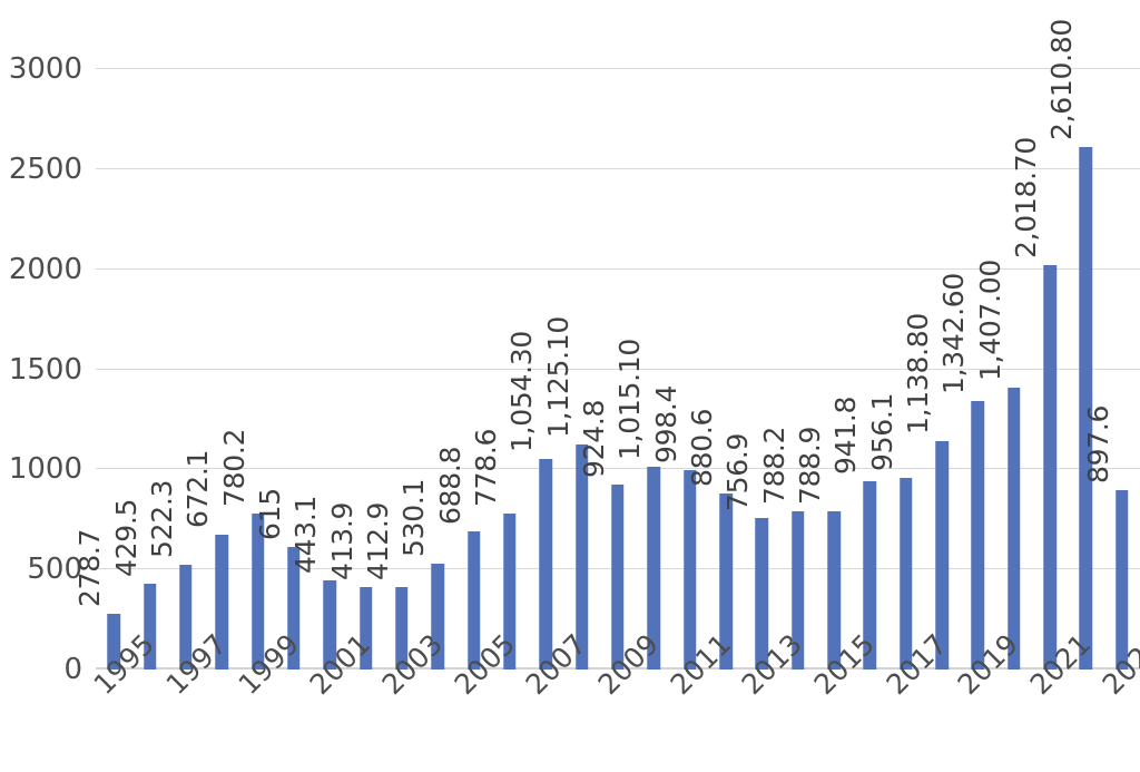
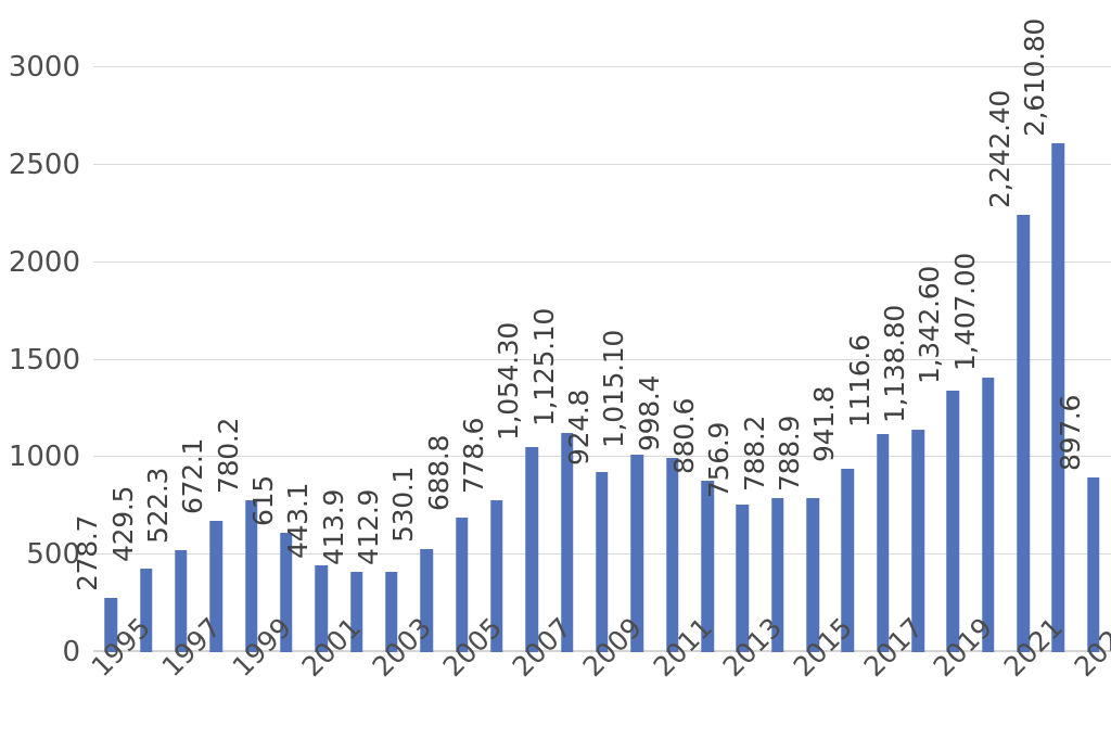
2017: 956.1 -> 1116.6
2021: 2,018.70 -> 2,242.40
